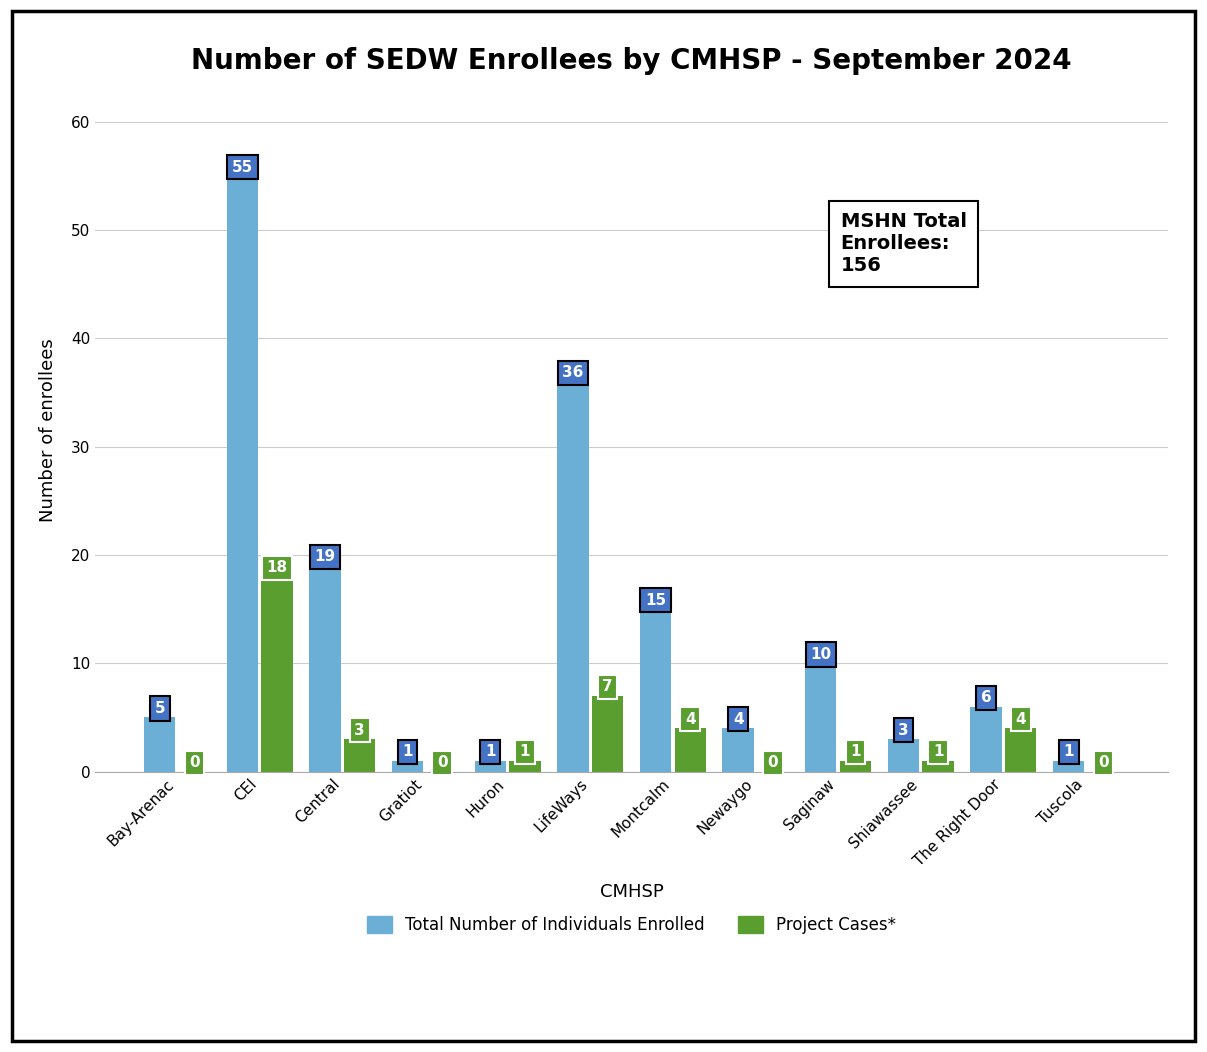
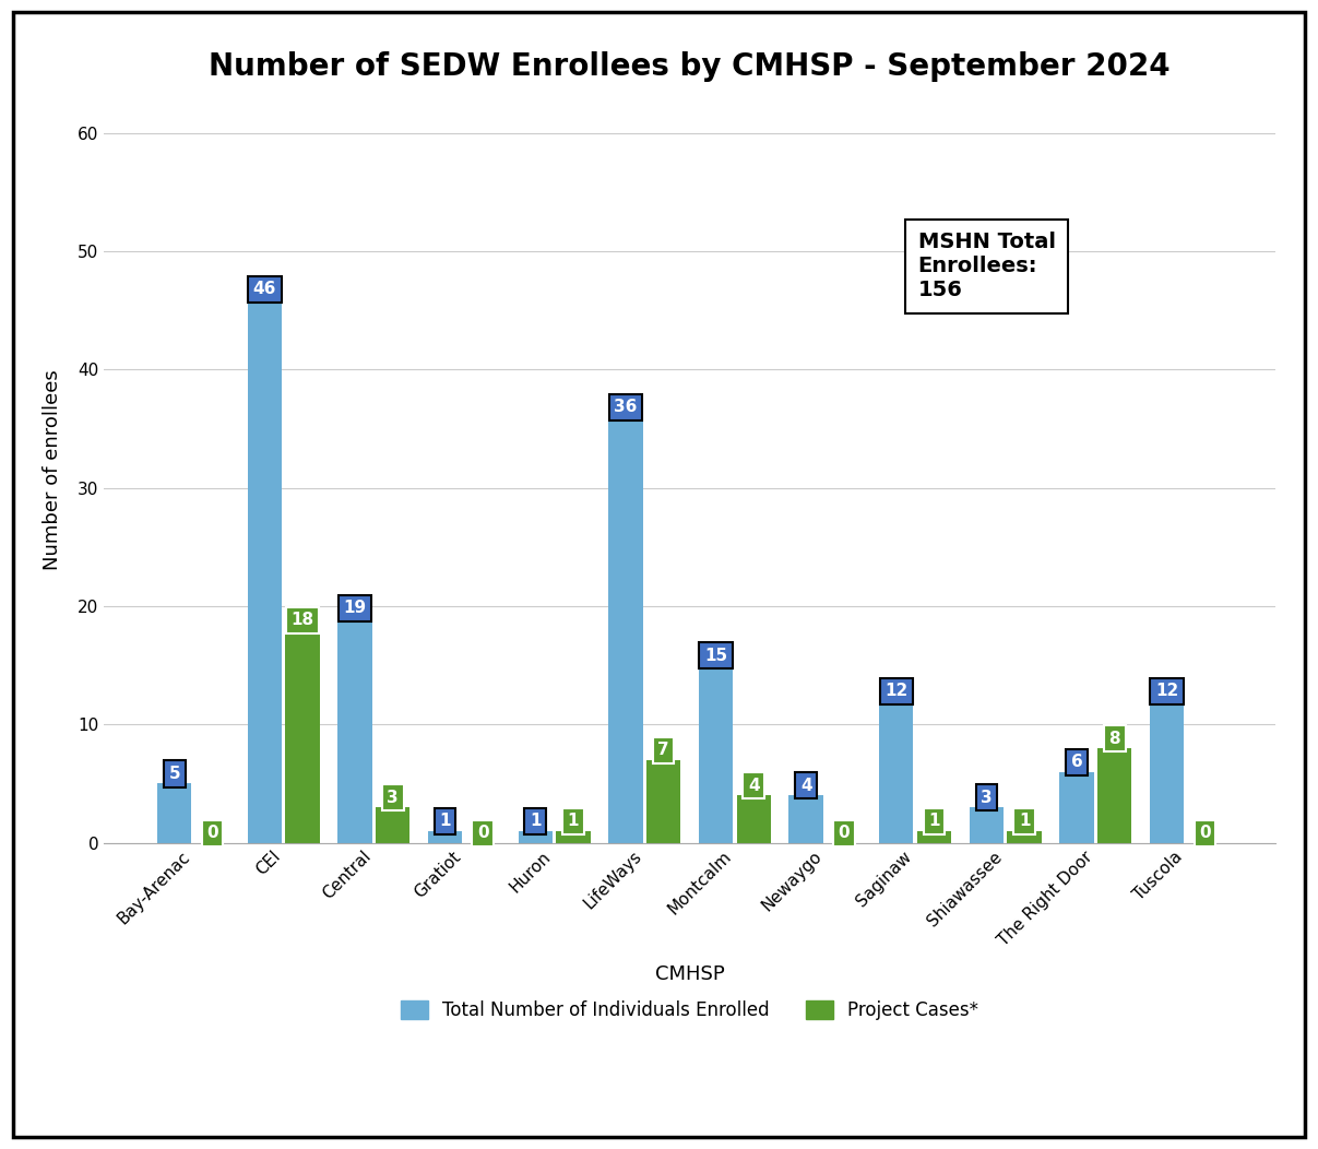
Total Number of Individuals Enrolled/CEI: 55 -> 46
Total Number of Individuals Enrolled/Saginaw: 10 -> 12
Project Cases*/The Right Door: 4 -> 8
Total Number of Individuals Enrolled/Tuscola: 1 -> 12
